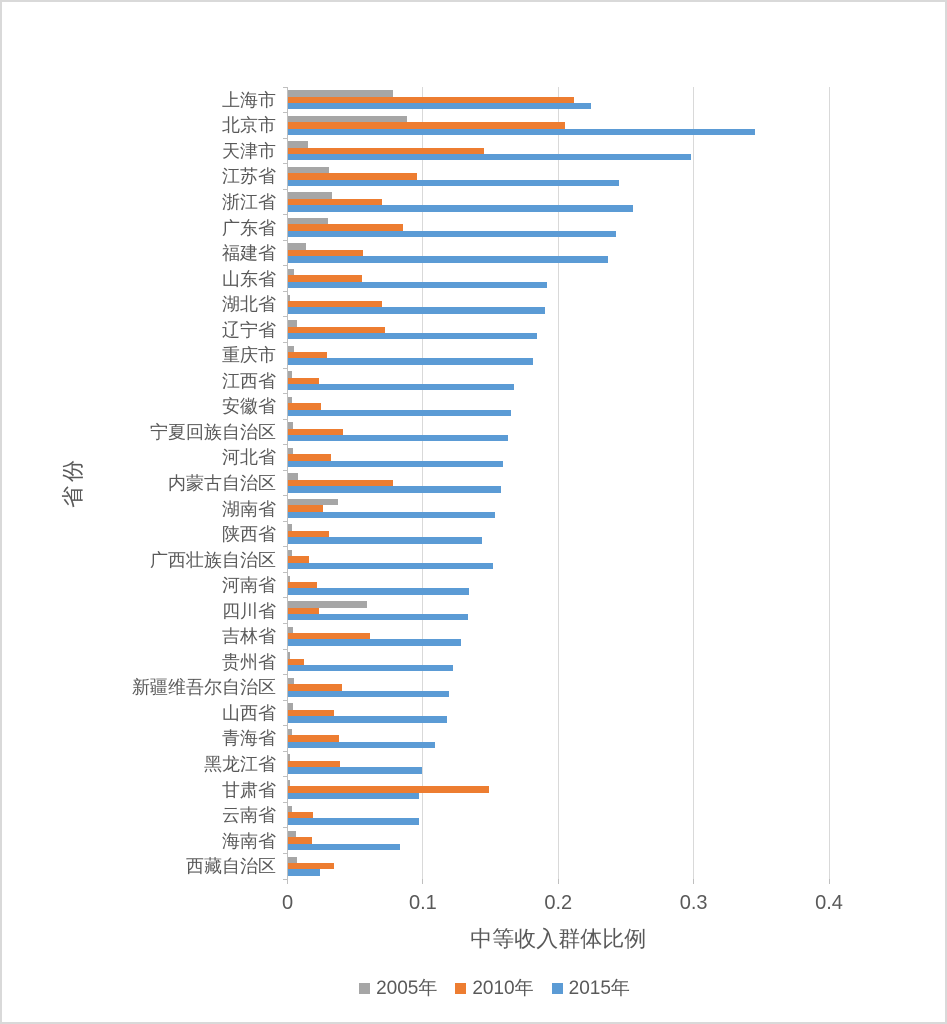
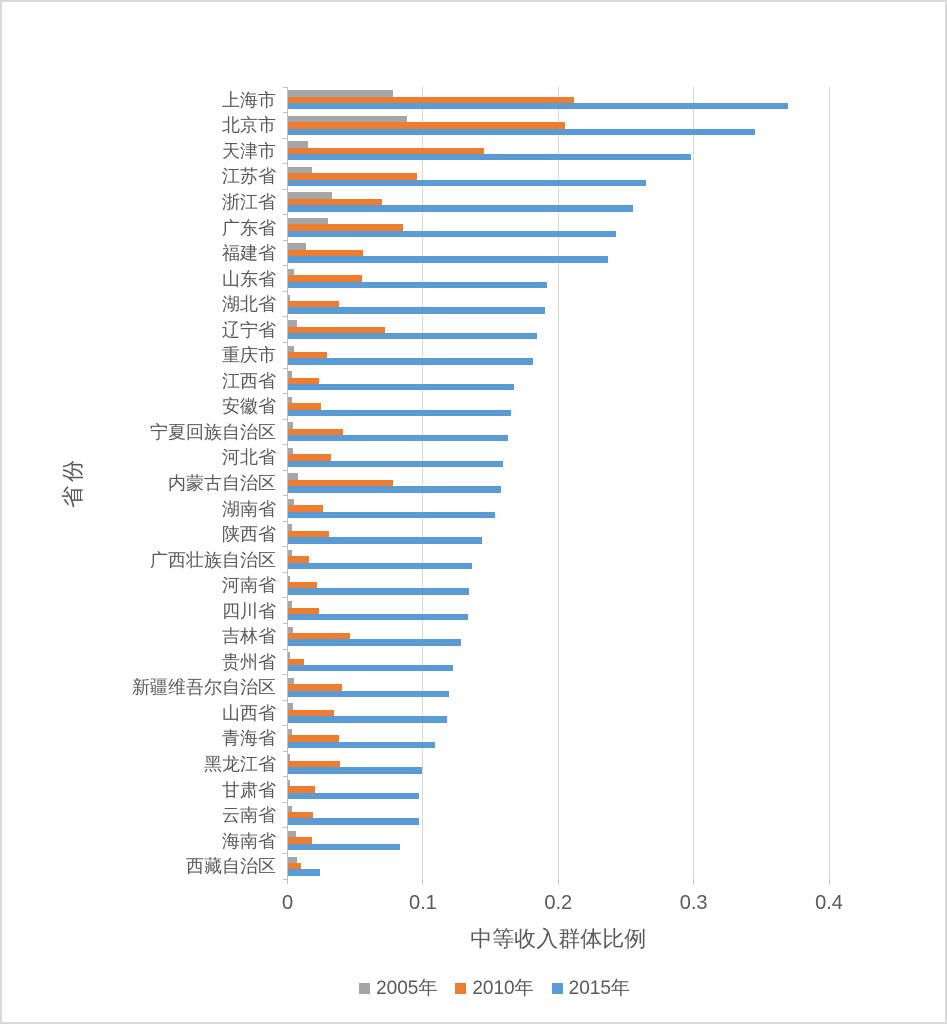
2015年/上海市: 0.224 -> 0.370
2005年/江苏省: 0.031 -> 0.018
2015年/江苏省: 0.245 -> 0.265
2010年/湖北省: 0.070 -> 0.038
2005年/湖南省: 0.037 -> 0.005
2015年/广西壮族自治区: 0.152 -> 0.136
2005年/四川省: 0.059 -> 0.003
2010年/吉林省: 0.061 -> 0.046
2010年/甘肃省: 0.149 -> 0.020
2010年/西藏自治区: 0.034 -> 0.010
